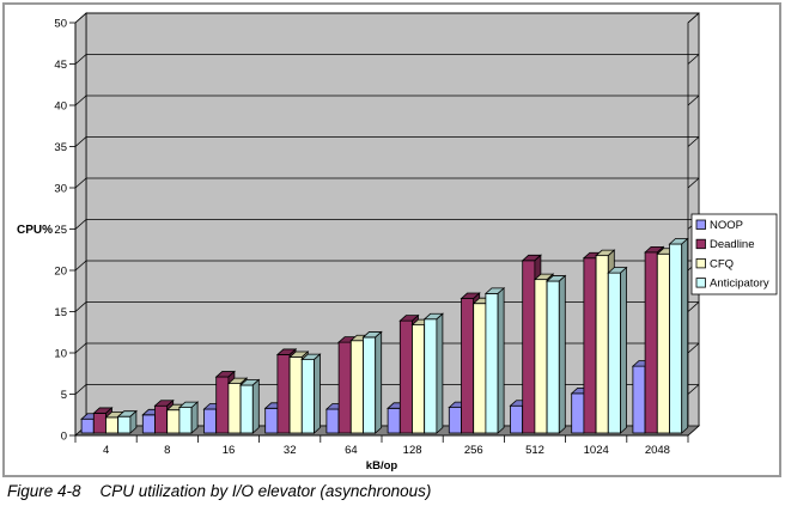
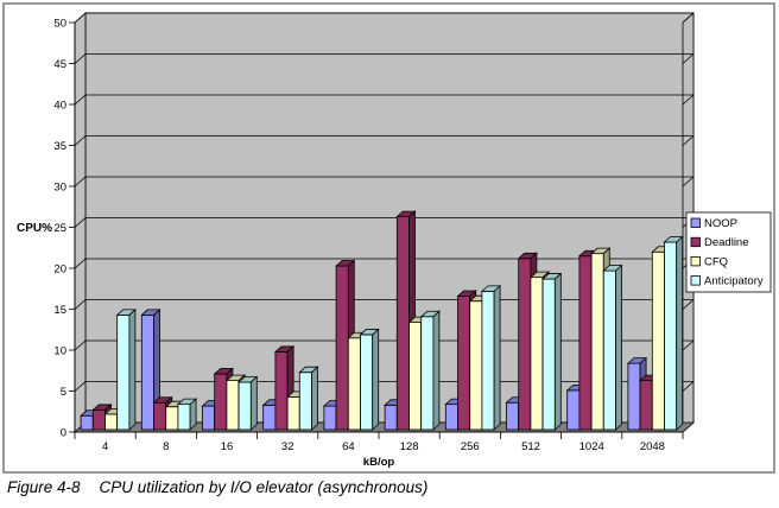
Anticipatory/4: 2 -> 14
NOOP/8: 2 -> 14
CFQ/32: 9 -> 4
Anticipatory/32: 9 -> 7
Deadline/64: 11 -> 20
Deadline/128: 14 -> 26
Deadline/2048: 22 -> 6
